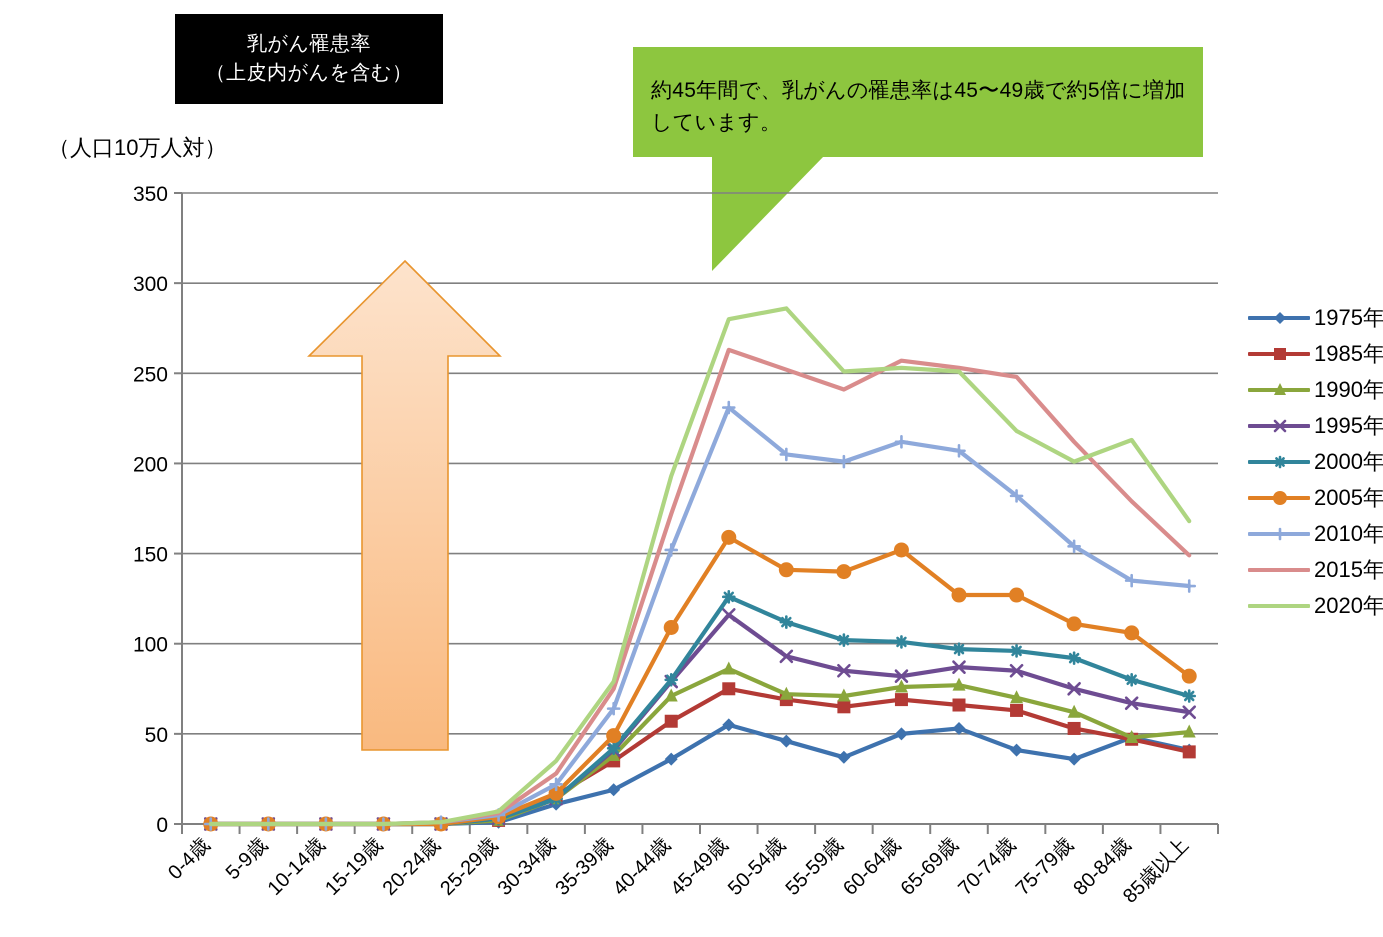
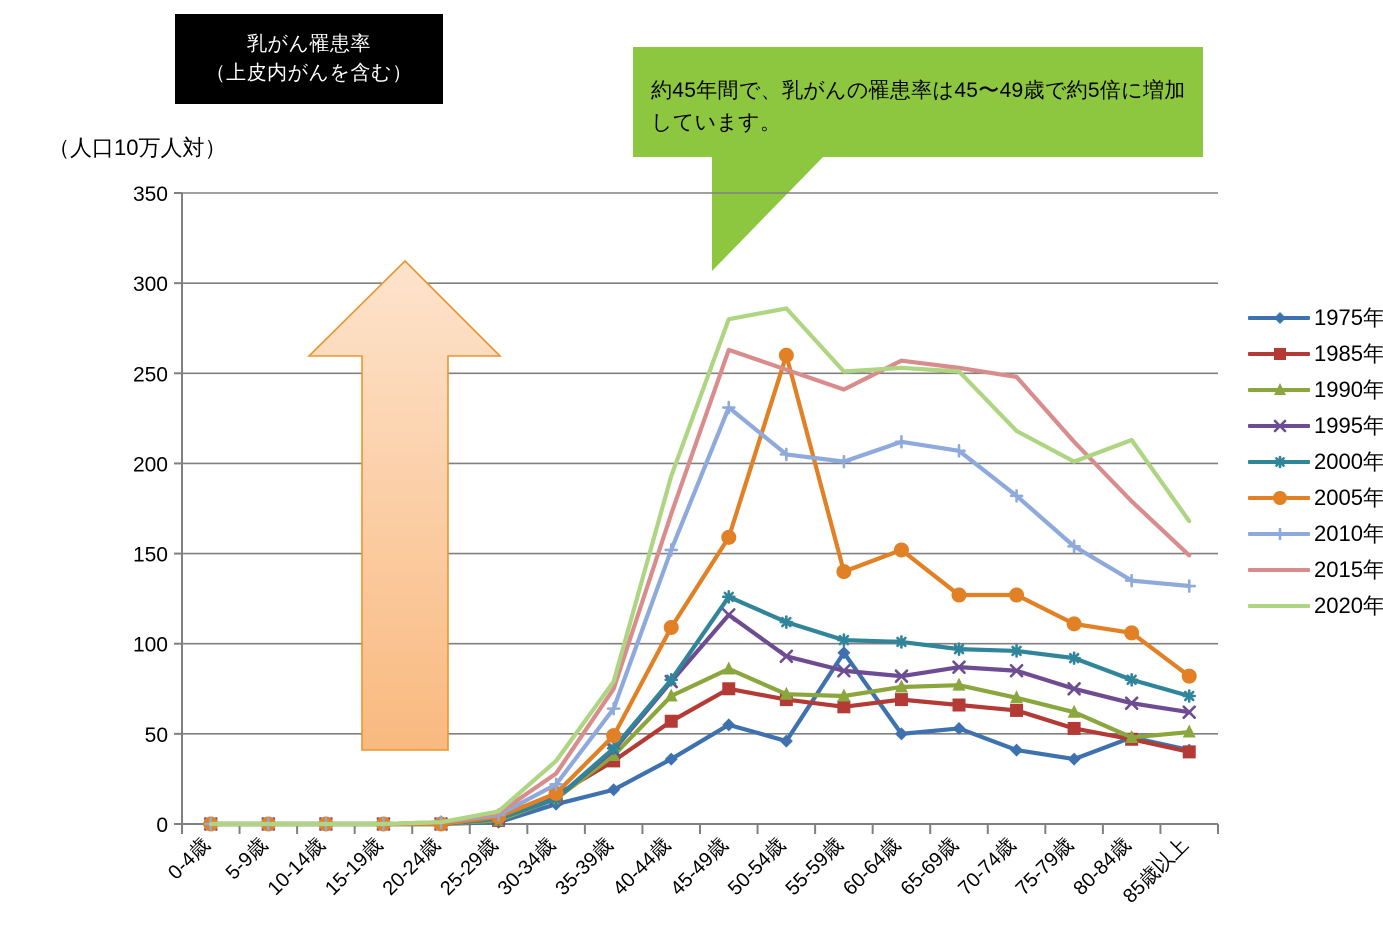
2005年/50-54歳: 141 -> 260
1975年/55-59歳: 37 -> 95
